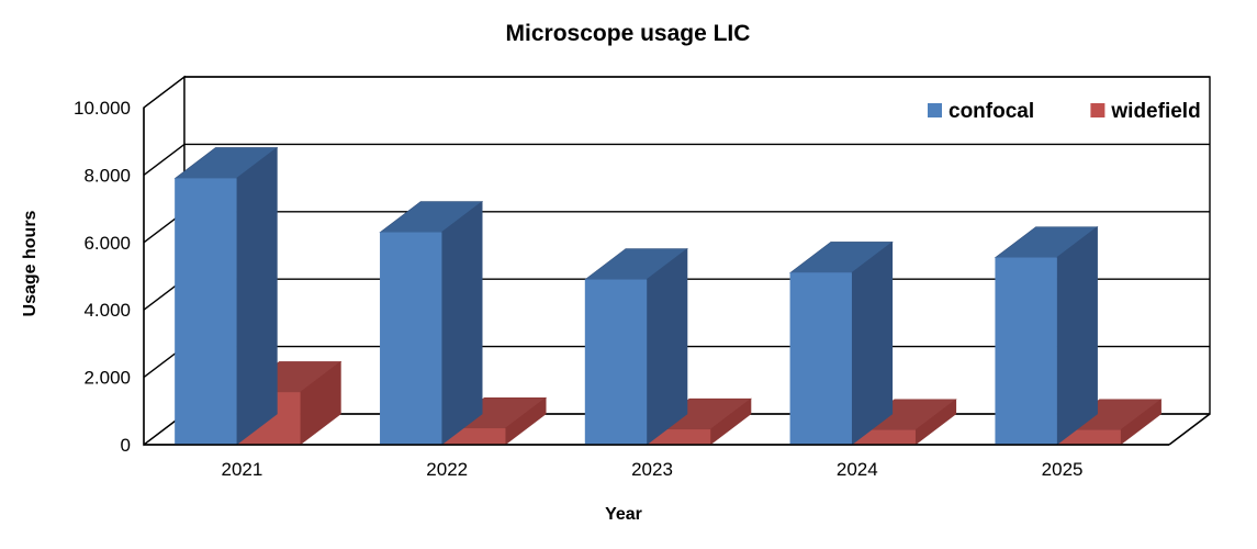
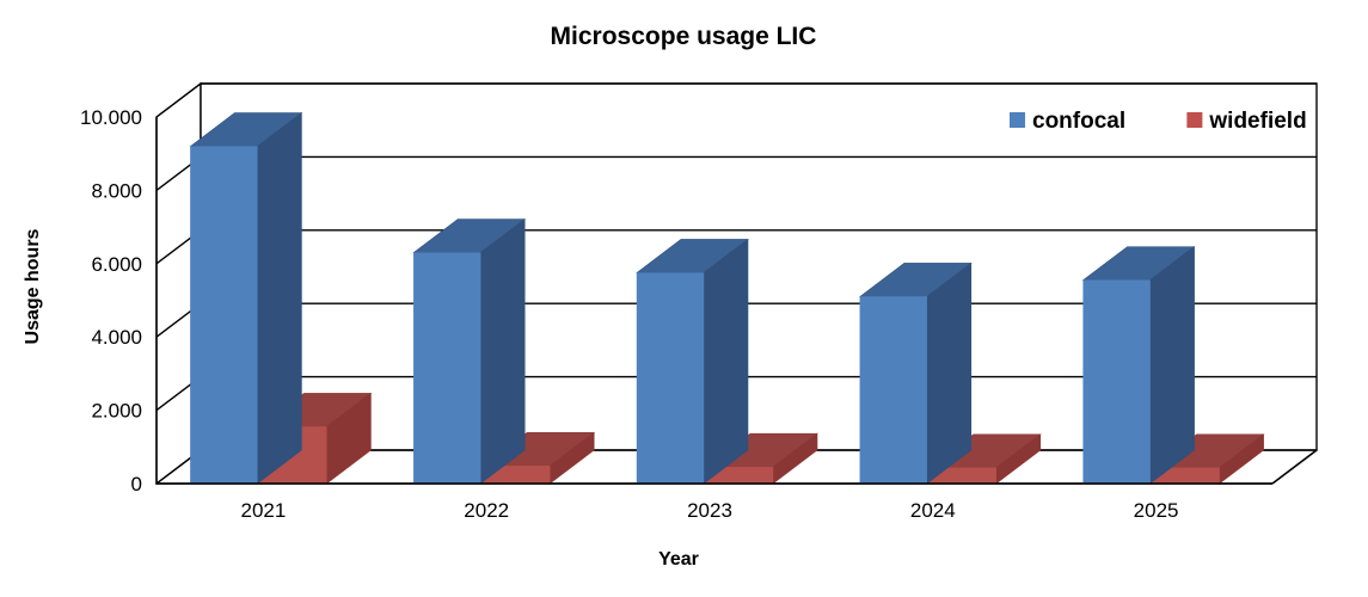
confocal/2021: 7900 -> 9200
confocal/2023: 4900 -> 5800
